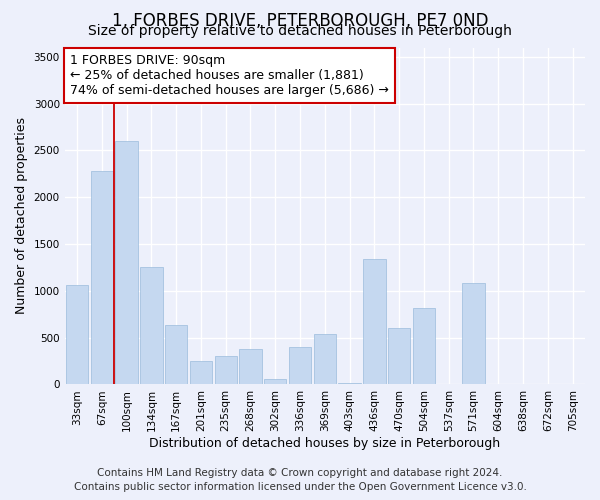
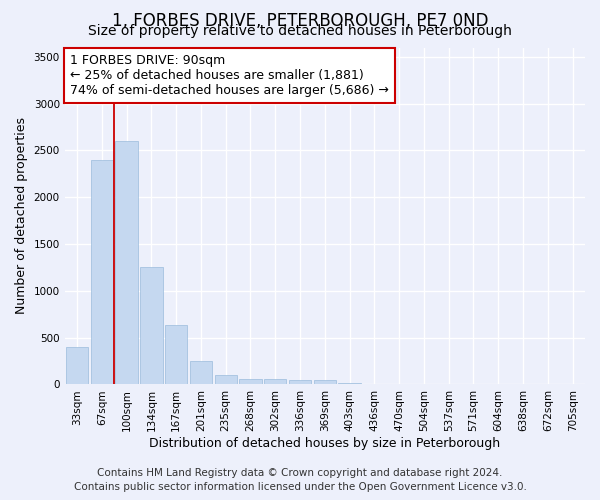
33sqm: 1060 -> 400
67sqm: 2280 -> 2400
235sqm: 300 -> 100
268sqm: 380 -> 60
336sqm: 400 -> 50
369sqm: 540 -> 40
436sqm: 1340 -> 10
470sqm: 600 -> 0
504sqm: 820 -> 0
571sqm: 1080 -> 0
